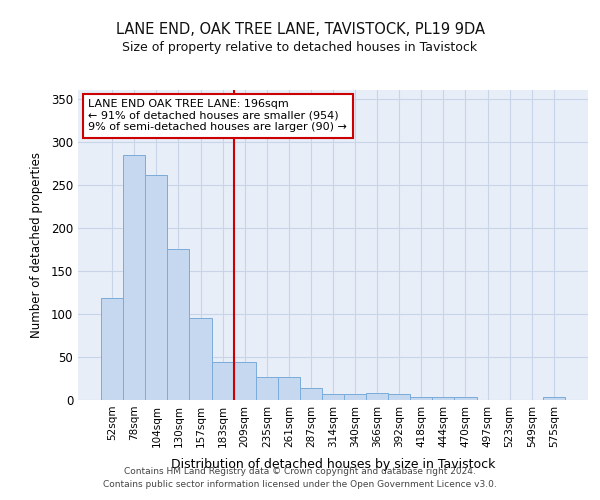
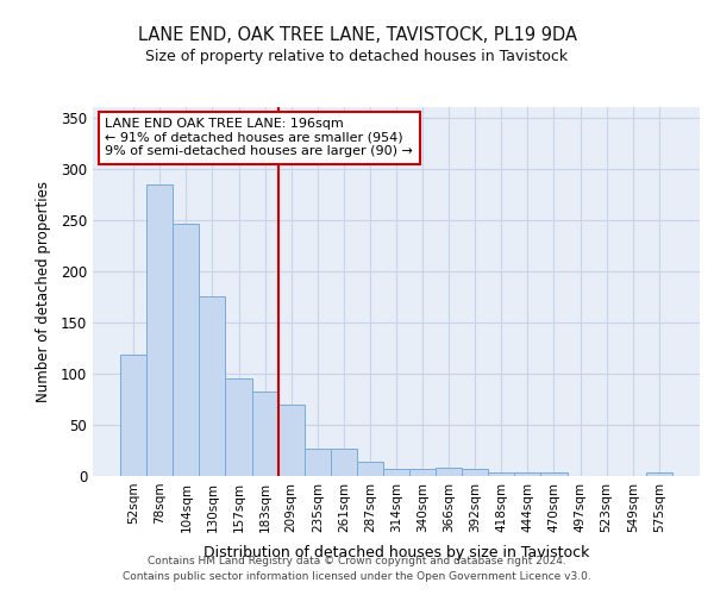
104sqm: 261 -> 246
183sqm: 44 -> 82
209sqm: 44 -> 70
